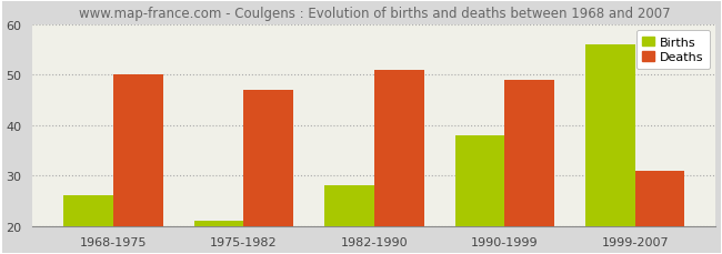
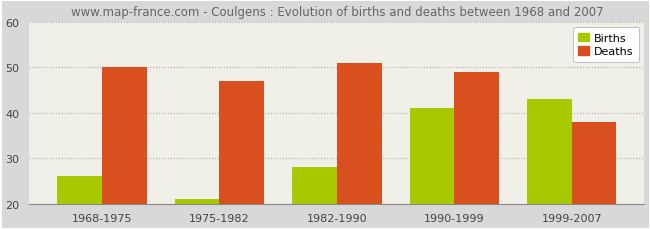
Births/1990-1999: 38 -> 41
Births/1999-2007: 56 -> 43
Deaths/1999-2007: 31 -> 38
